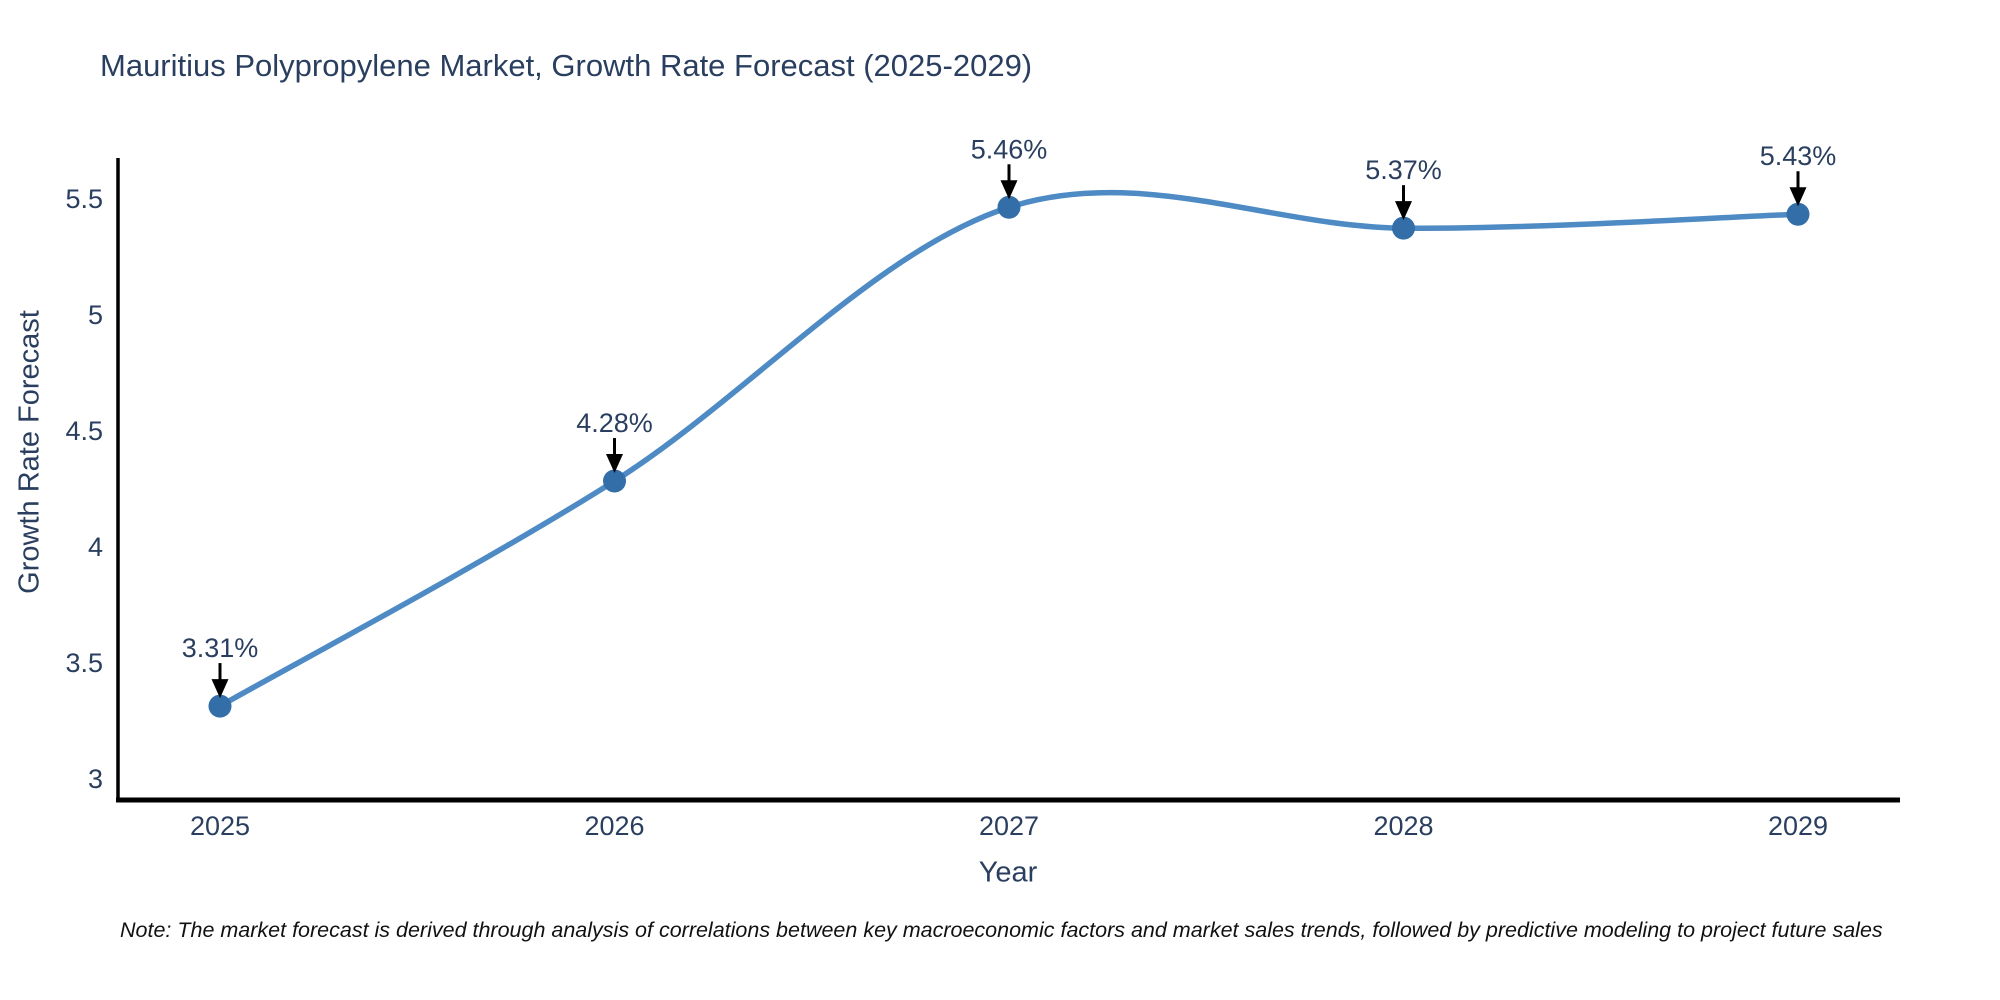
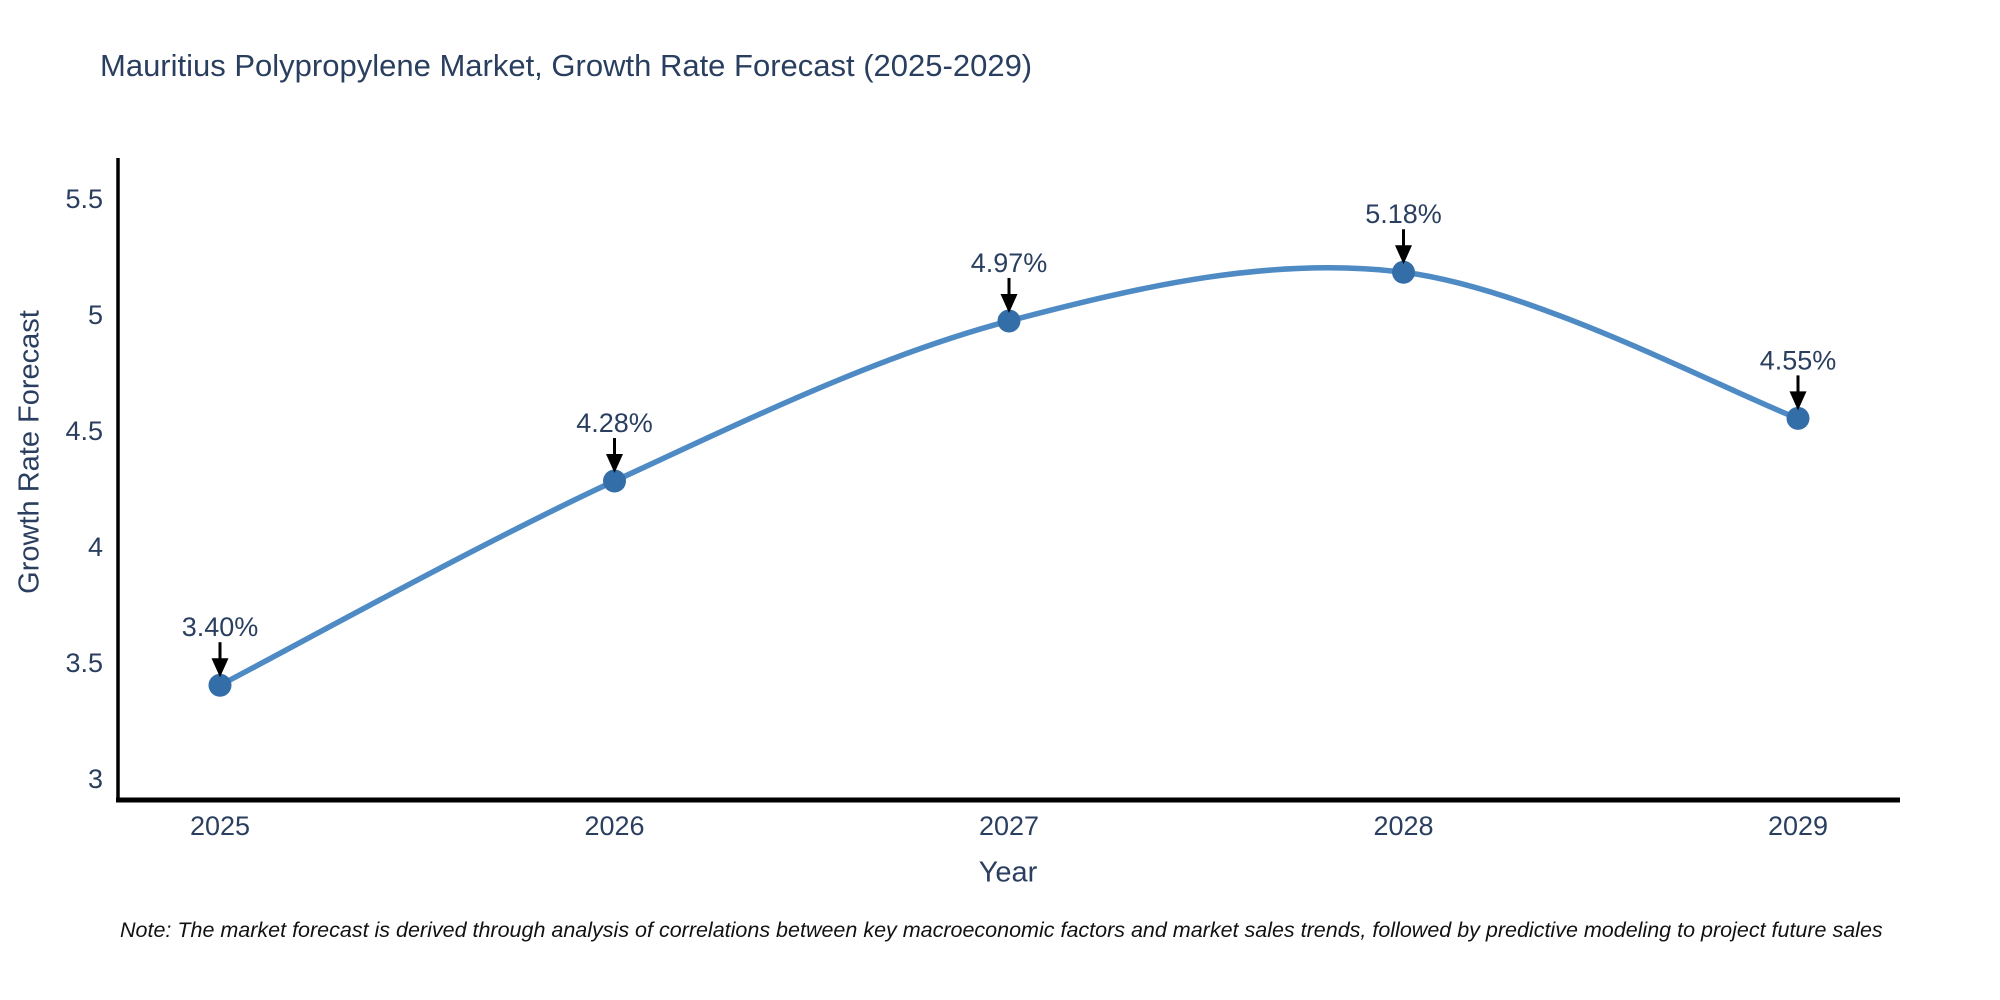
2025: 3.31% -> 3.40%
2027: 5.46% -> 4.97%
2028: 5.37% -> 5.18%
2029: 5.43% -> 4.55%
